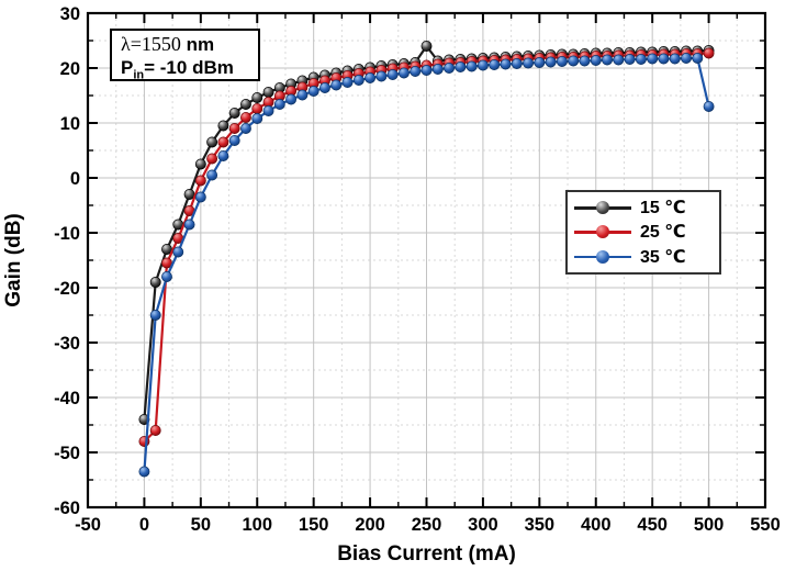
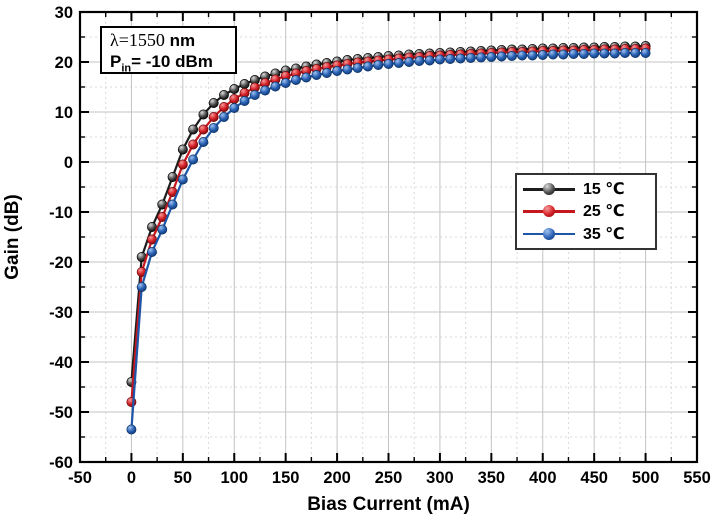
25 ℃/10: -46 -> -22
15 ℃/250: 24 -> 21
35 ℃/500: 13 -> 22
